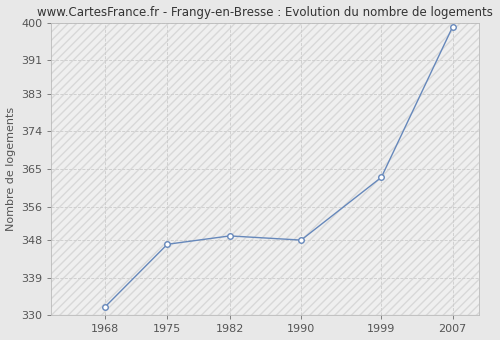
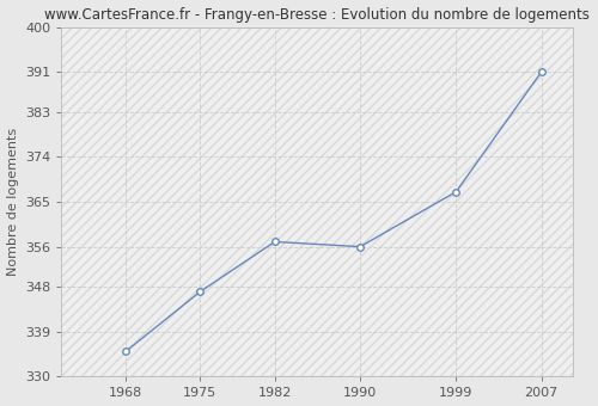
1968: 332 -> 335
1982: 349 -> 357
1990: 348 -> 356
1999: 363 -> 367
2007: 399 -> 391
